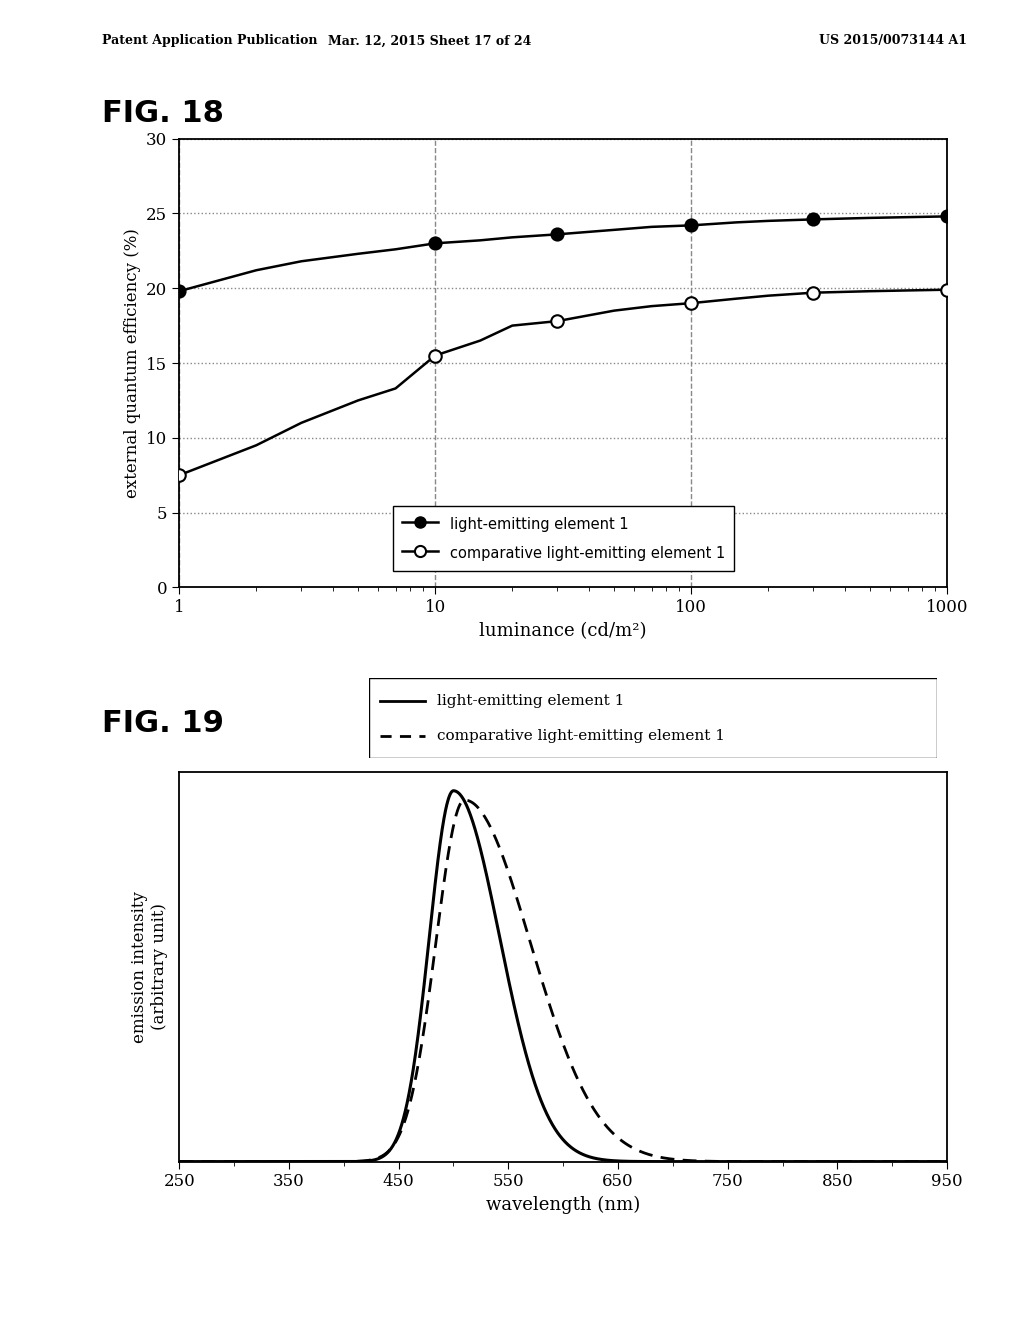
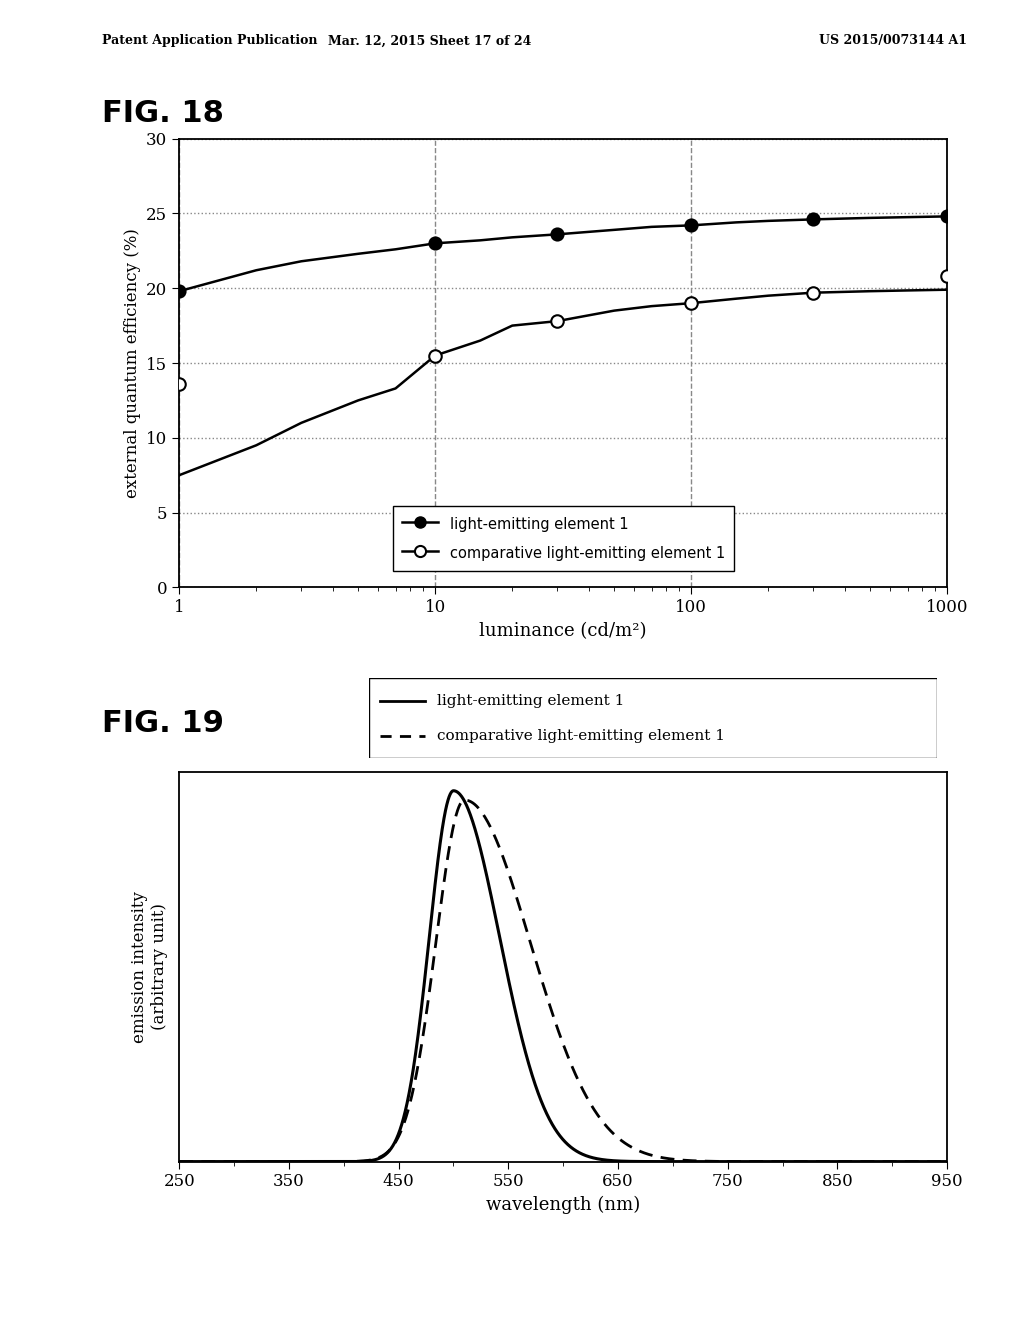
comparative light-emitting element 1/1: 7.5 -> 13.6
comparative light-emitting element 1/1000: 19.9 -> 20.8
